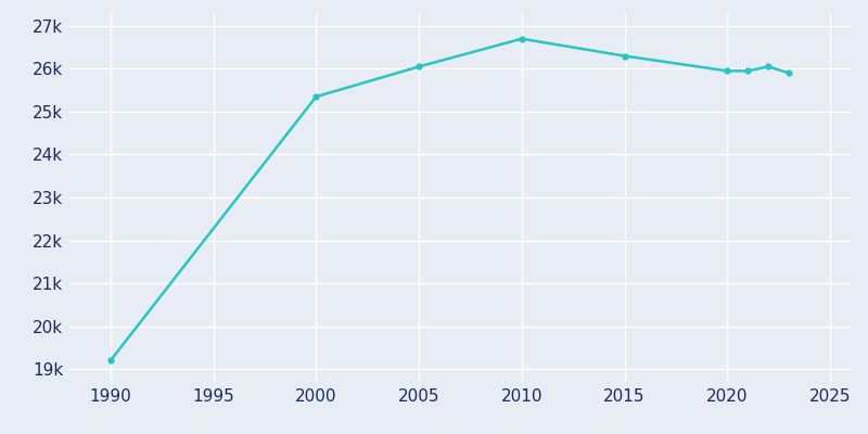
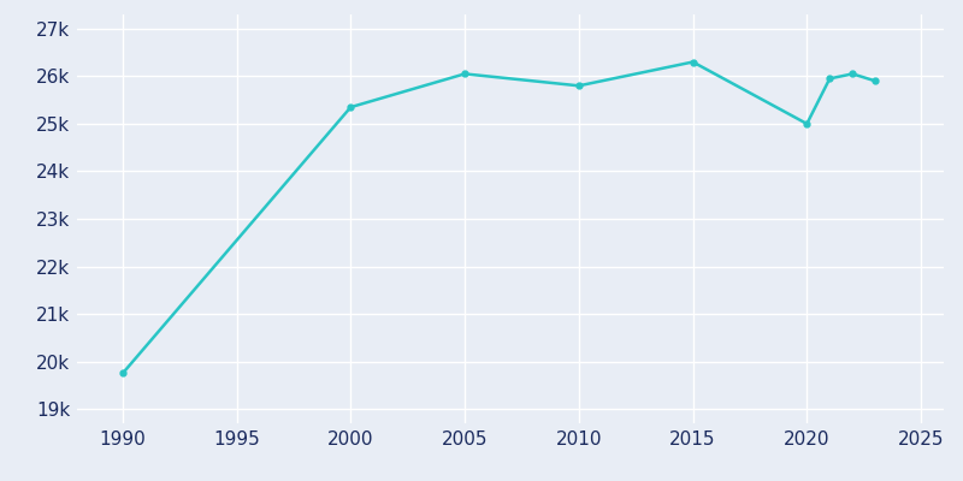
1990: 19.20k -> 19.75k
2010: 26.70k -> 25.80k
2020: 25.95k -> 25.00k
